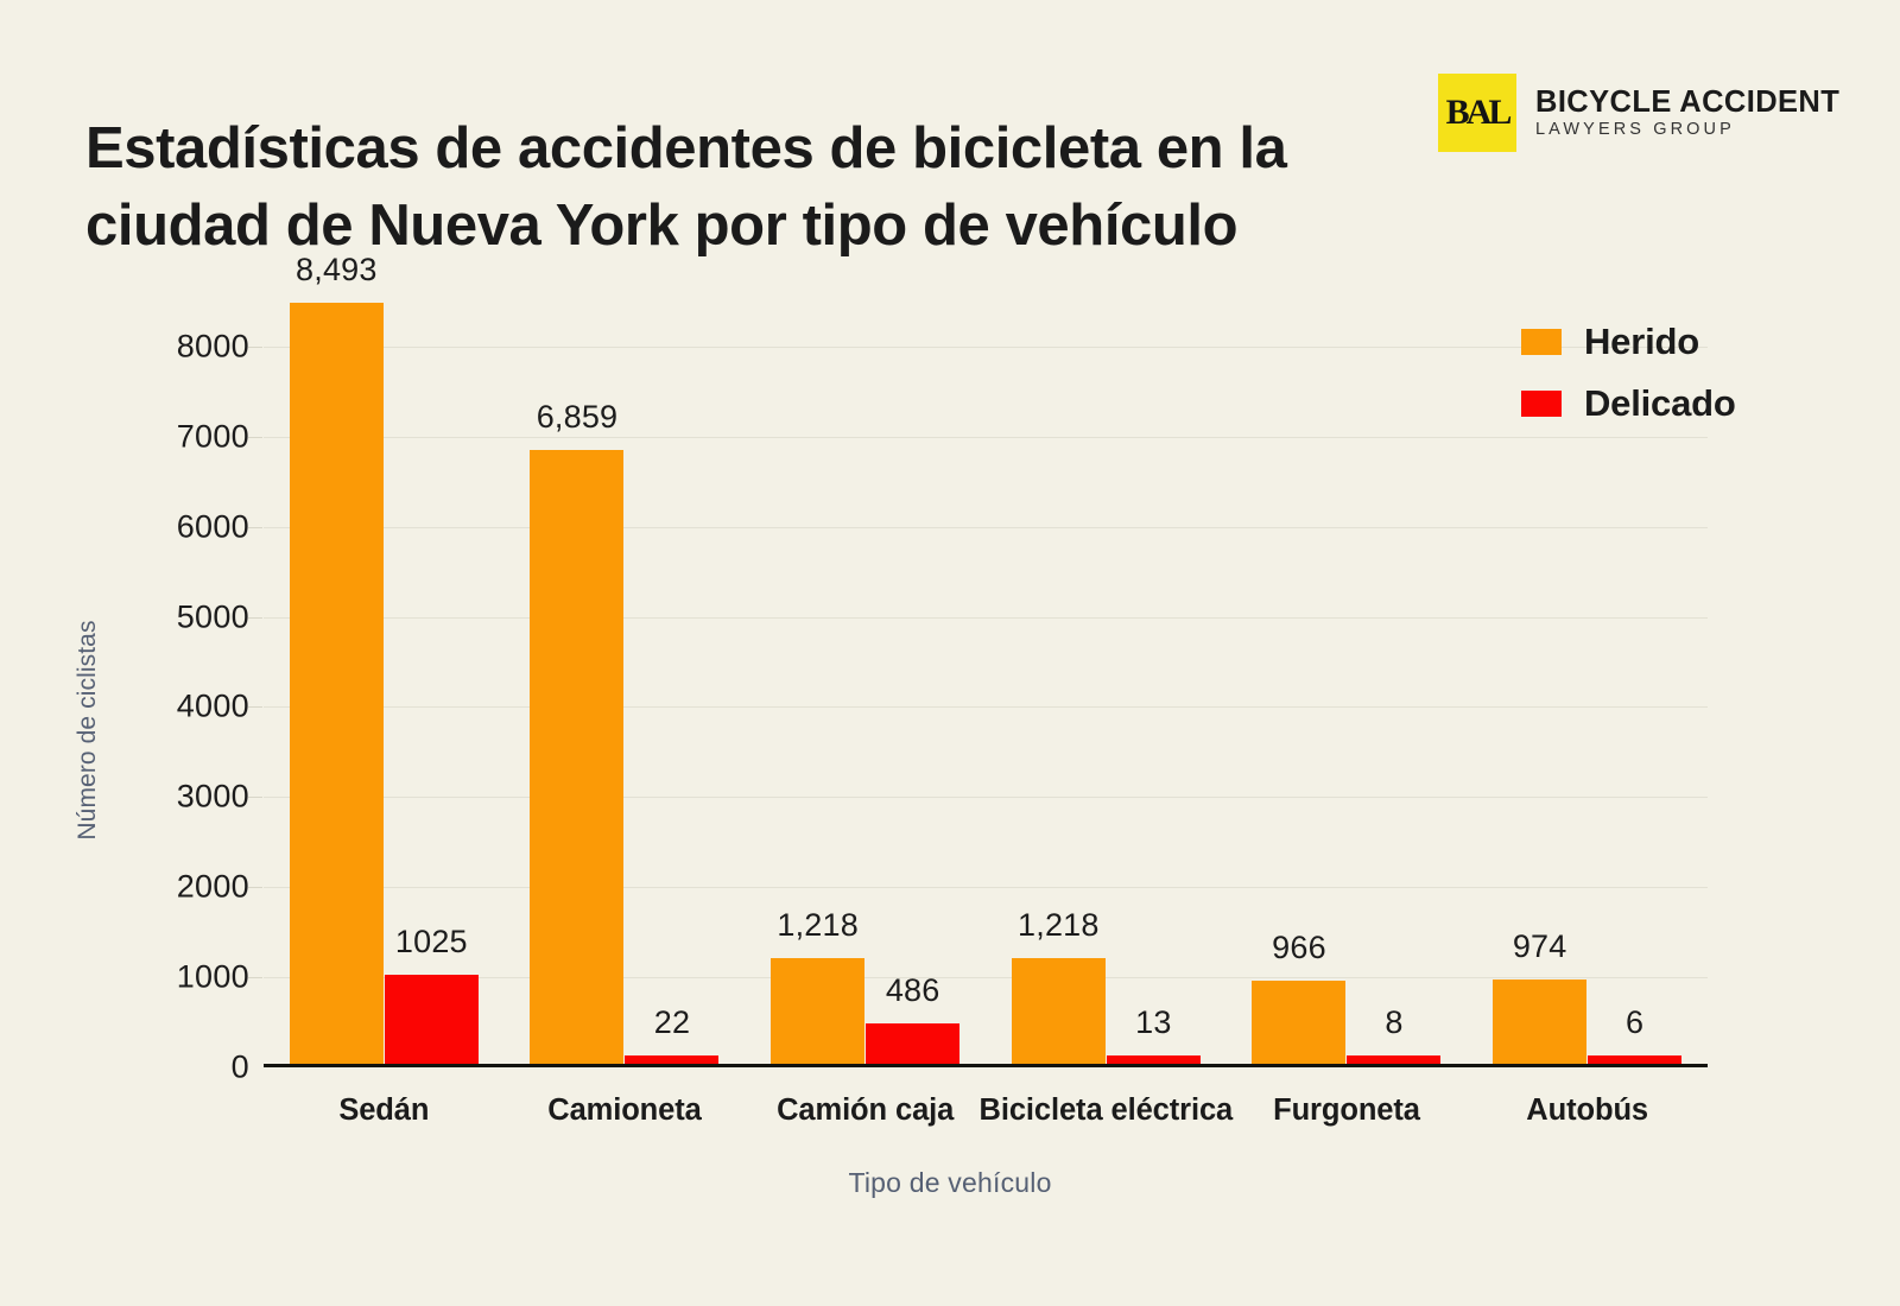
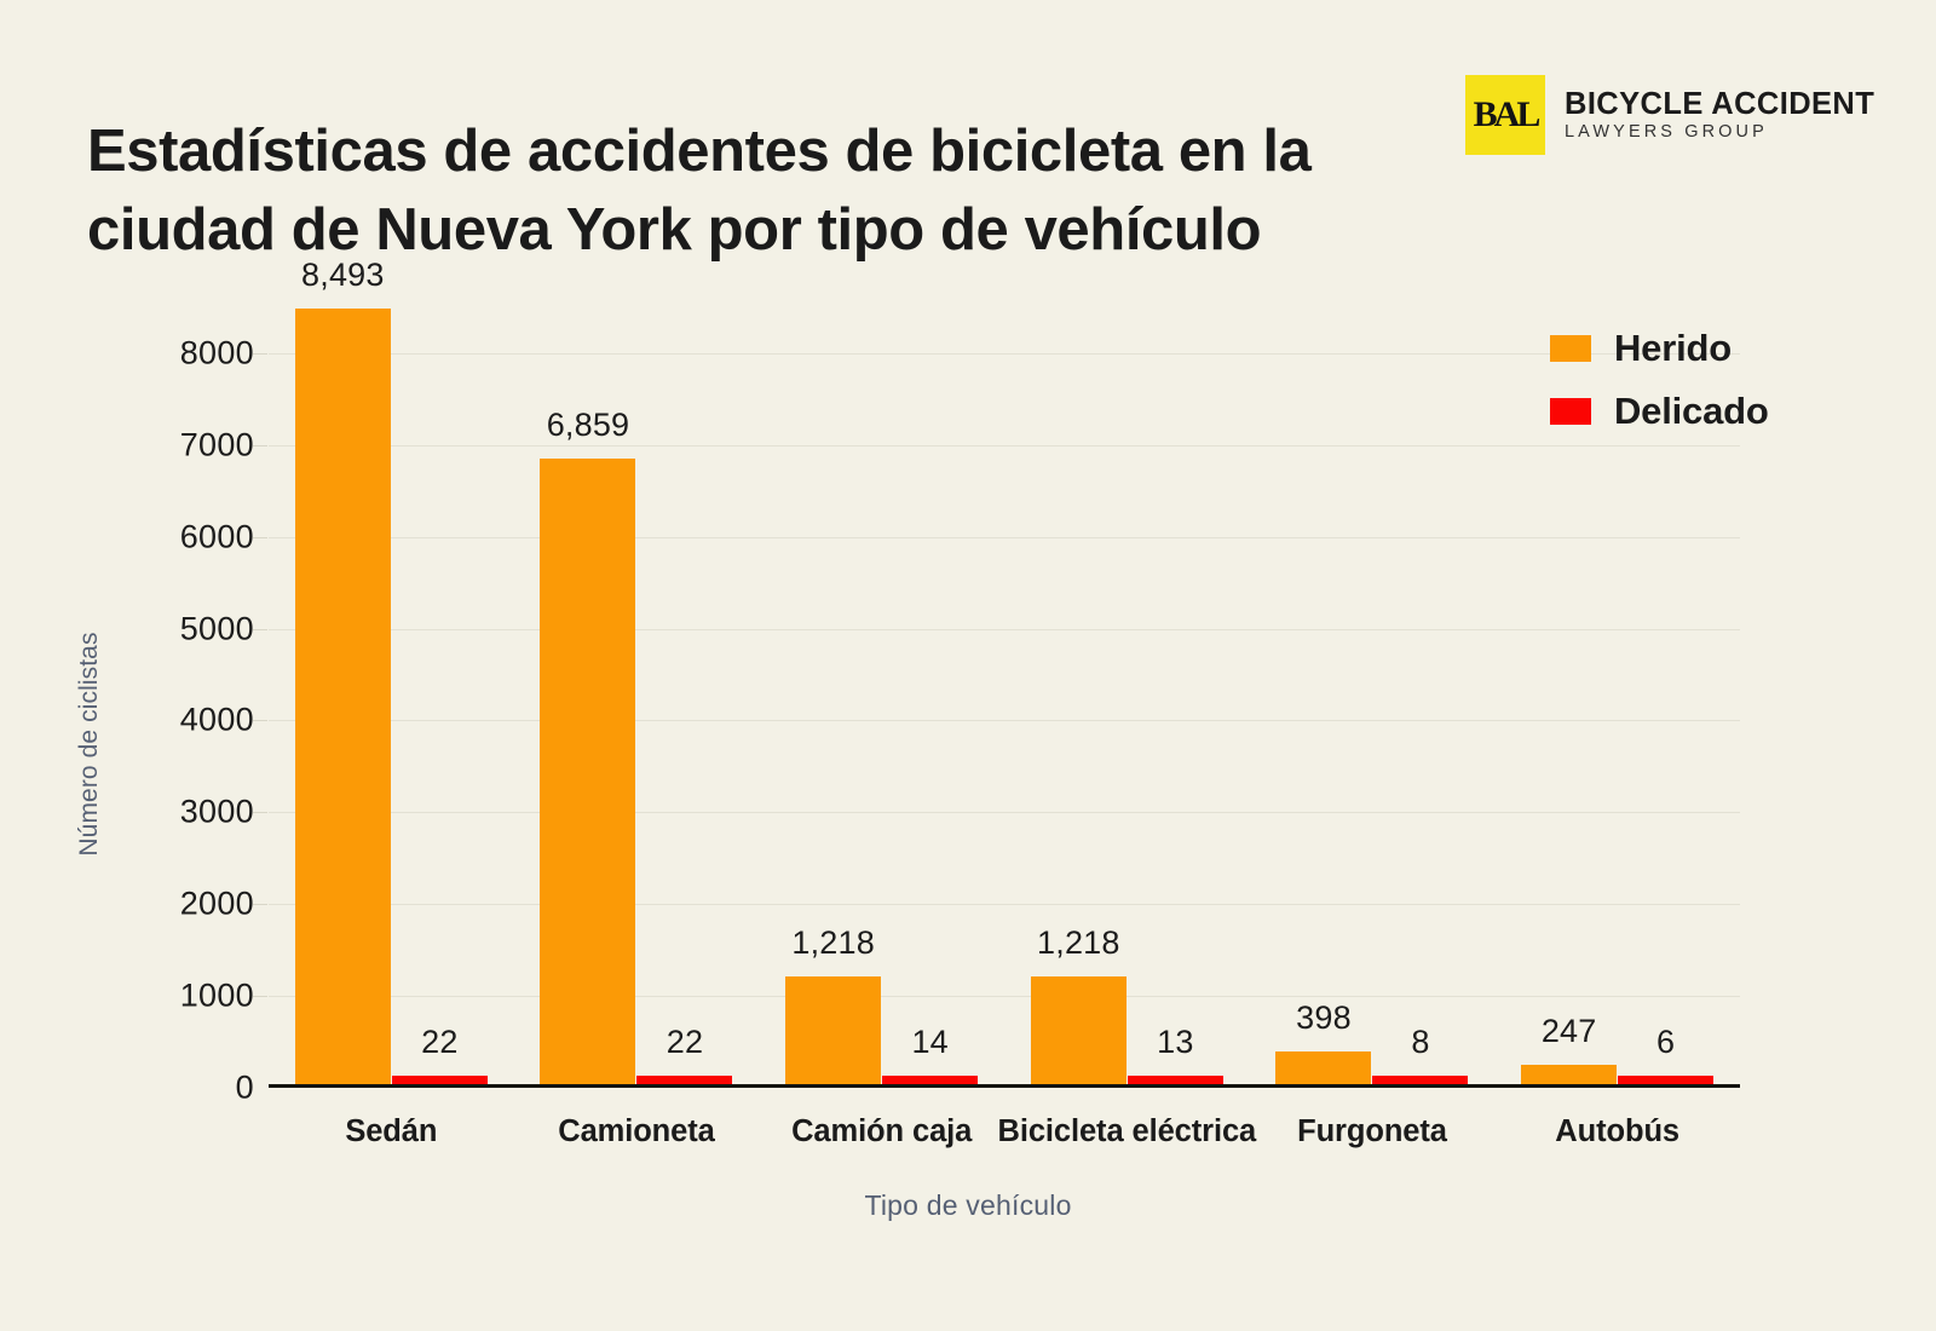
Delicado/Sedán: 1025 -> 22
Delicado/Camión caja: 486 -> 14
Herido/Furgoneta: 966 -> 398
Herido/Autobús: 974 -> 247
